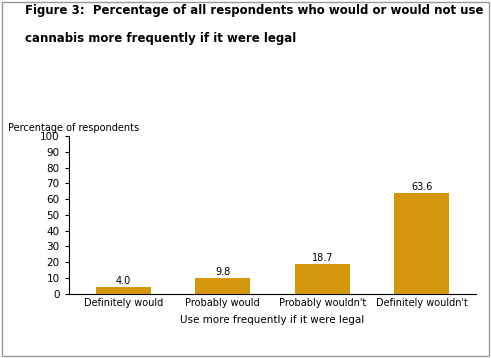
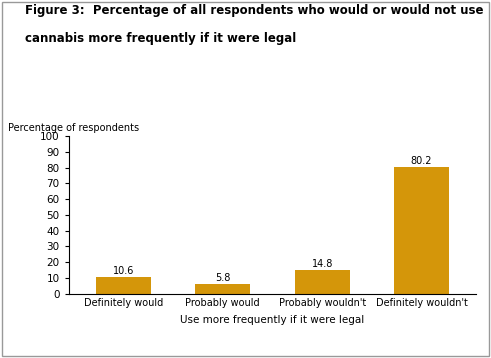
Definitely would: 4.0 -> 10.6
Probably would: 9.8 -> 5.8
Probably wouldn't: 18.7 -> 14.8
Definitely wouldn't: 63.6 -> 80.2
